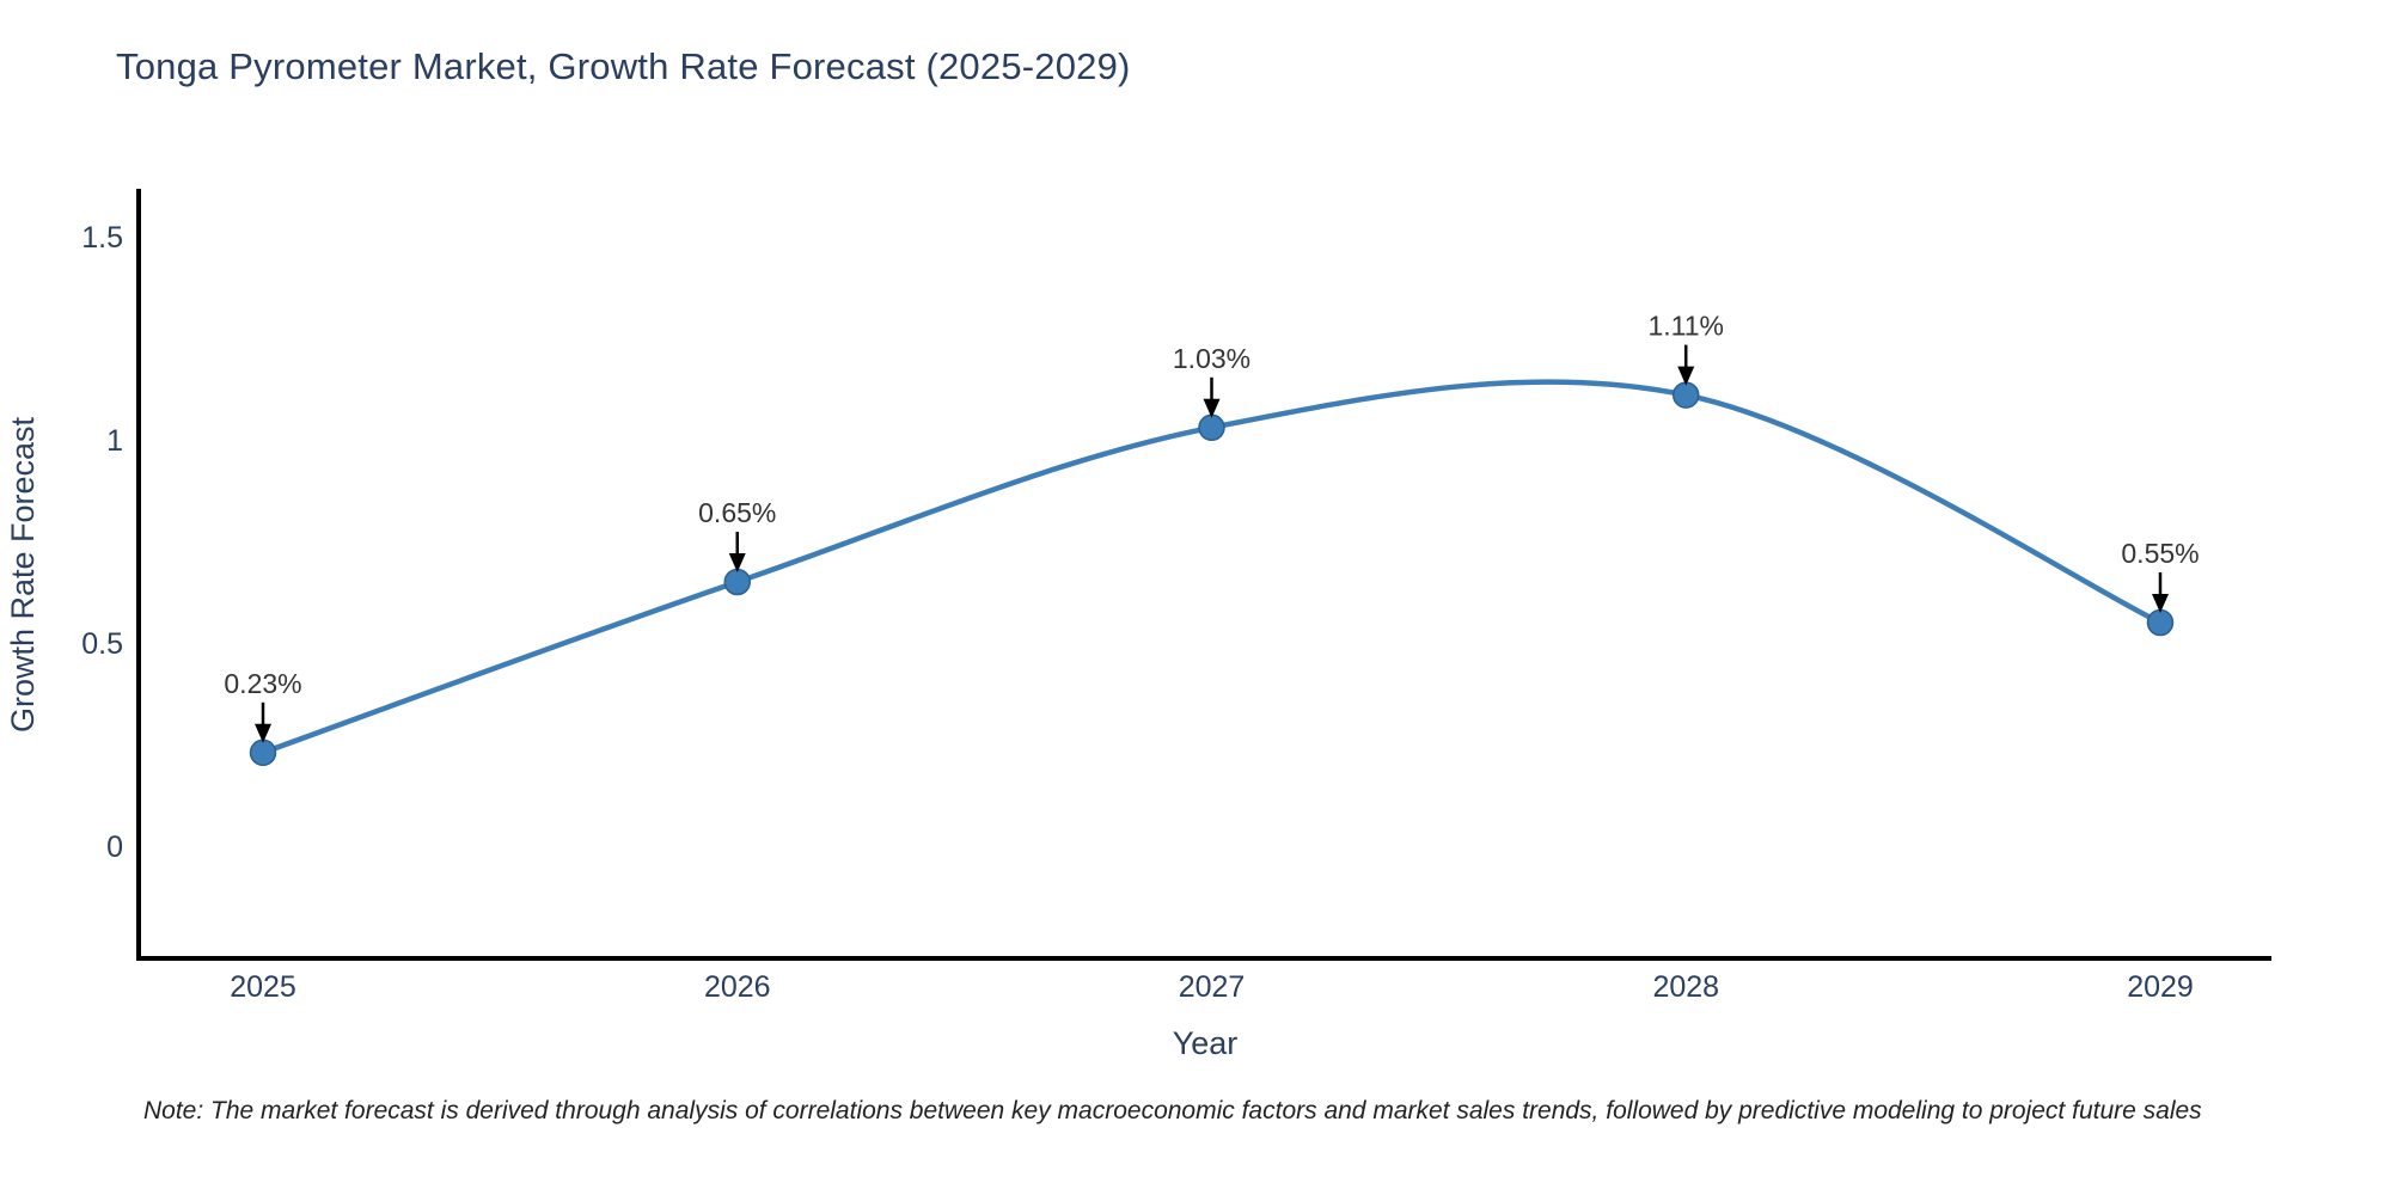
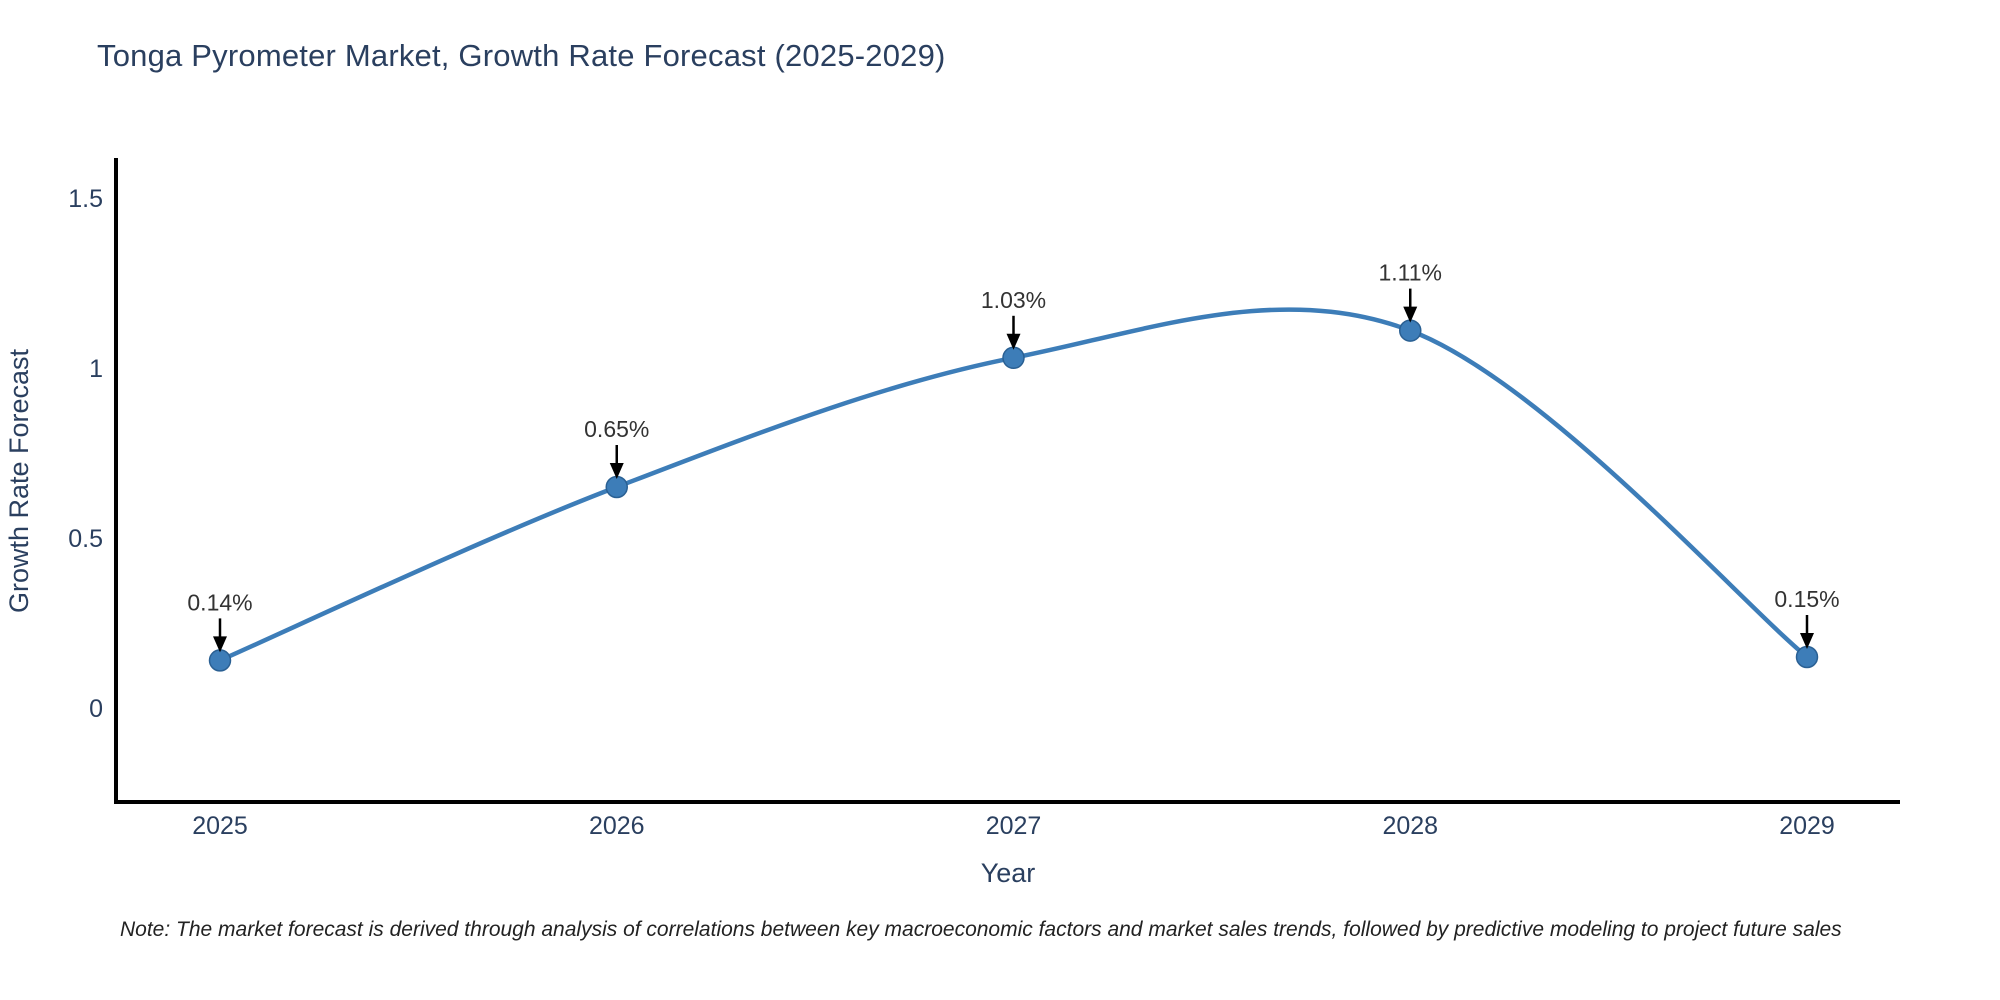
2025: 0.23% -> 0.14%
2029: 0.55% -> 0.15%
